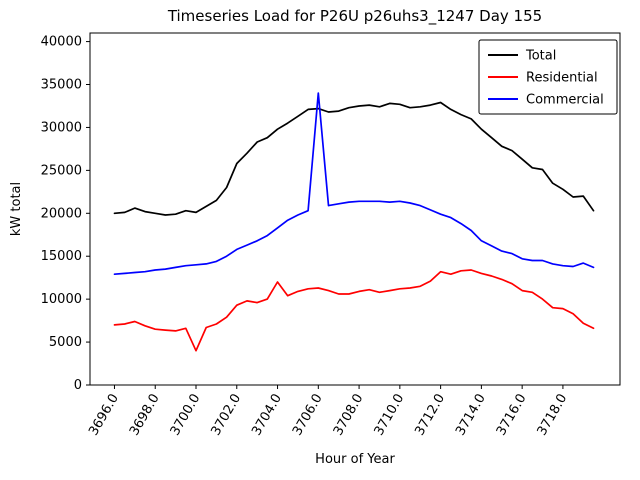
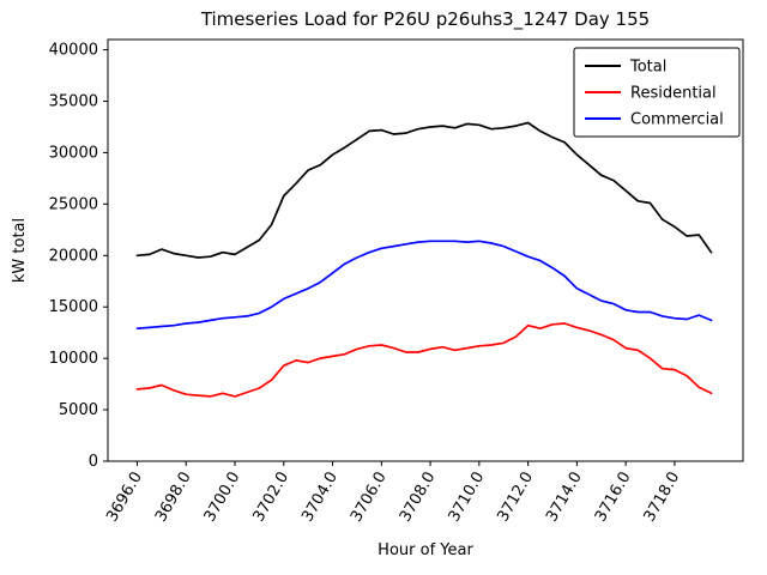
Residential/3700.0: 4000 -> 6000
Residential/3704.0: 12000 -> 10000
Commercial/3706.0: 34000 -> 21000
